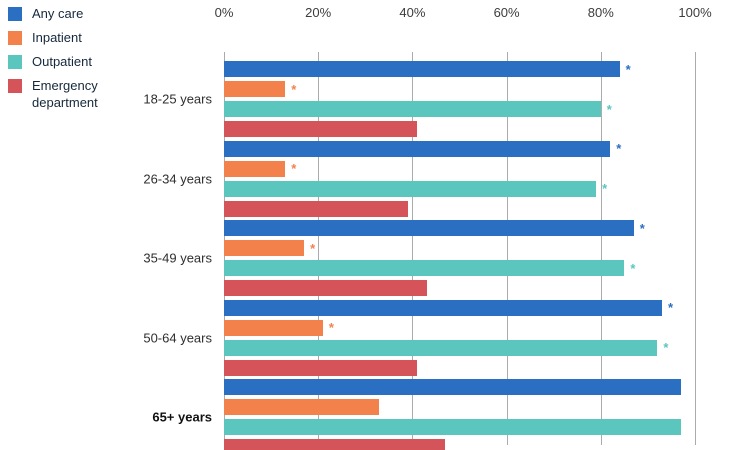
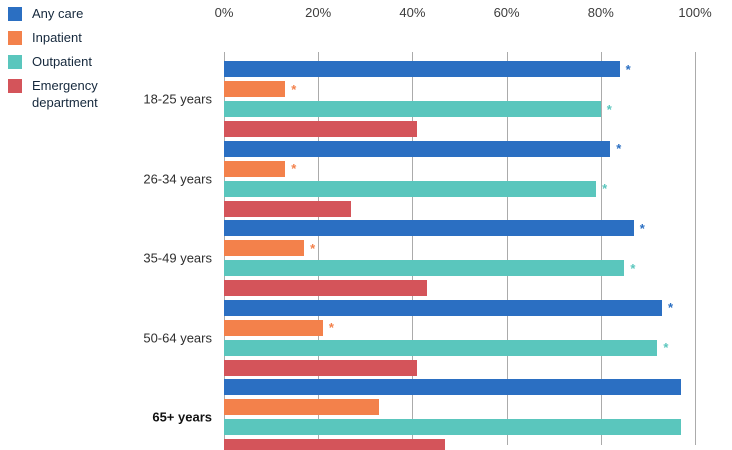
Emergency department/26-34 years: 39% -> 27%
